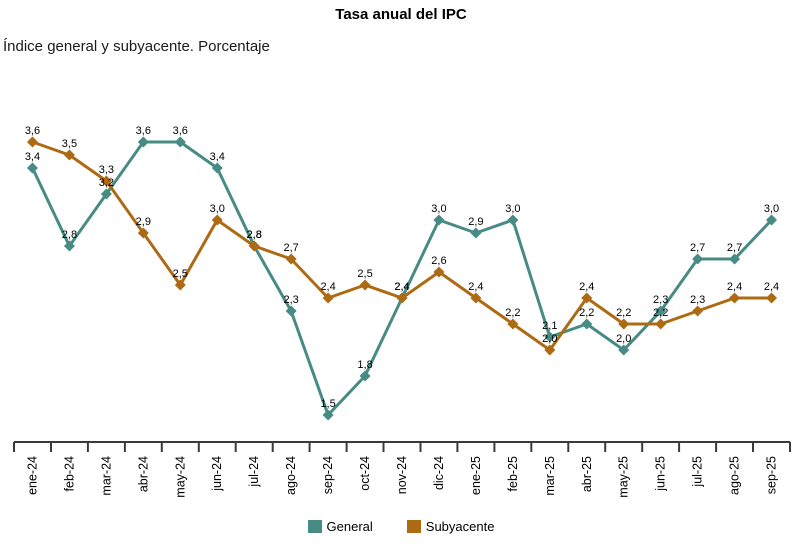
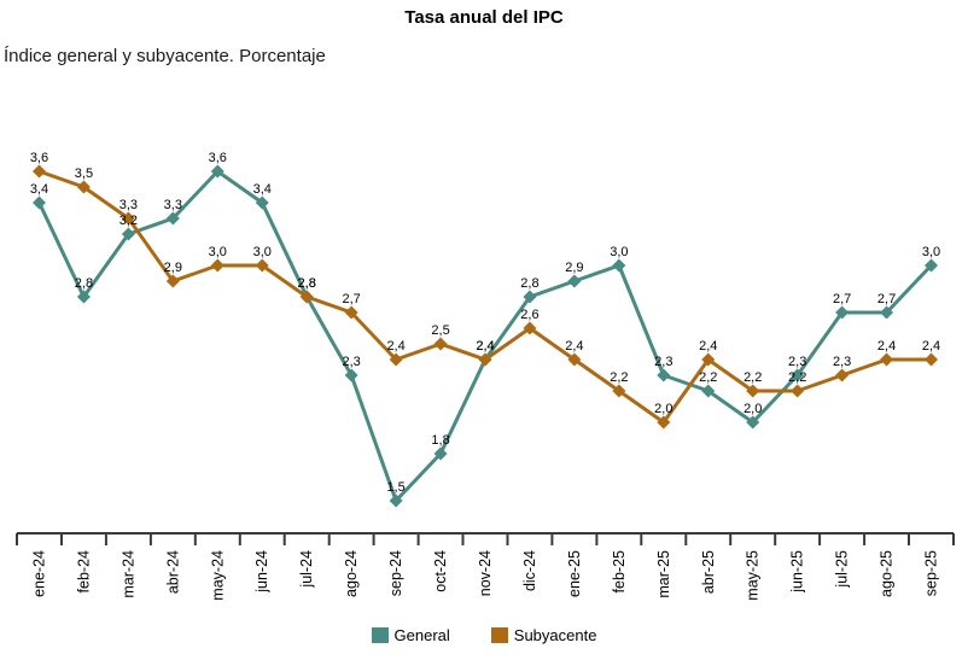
General/abr-24: 3,6 -> 3,3
Subyacente/may-24: 2,5 -> 3,0
General/dic-24: 3,0 -> 2,8
General/mar-25: 2,1 -> 2,3
